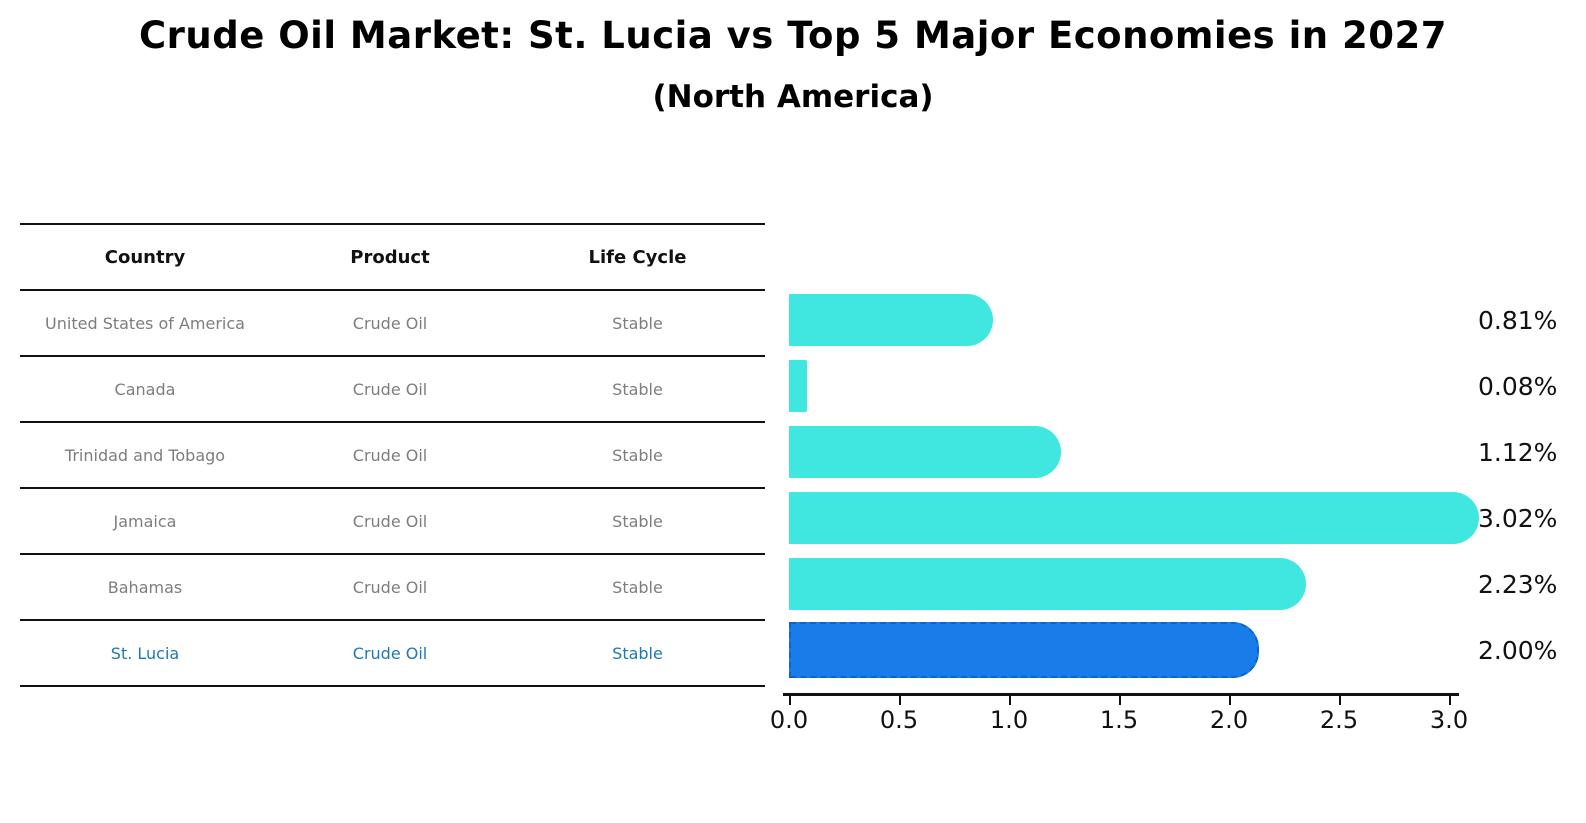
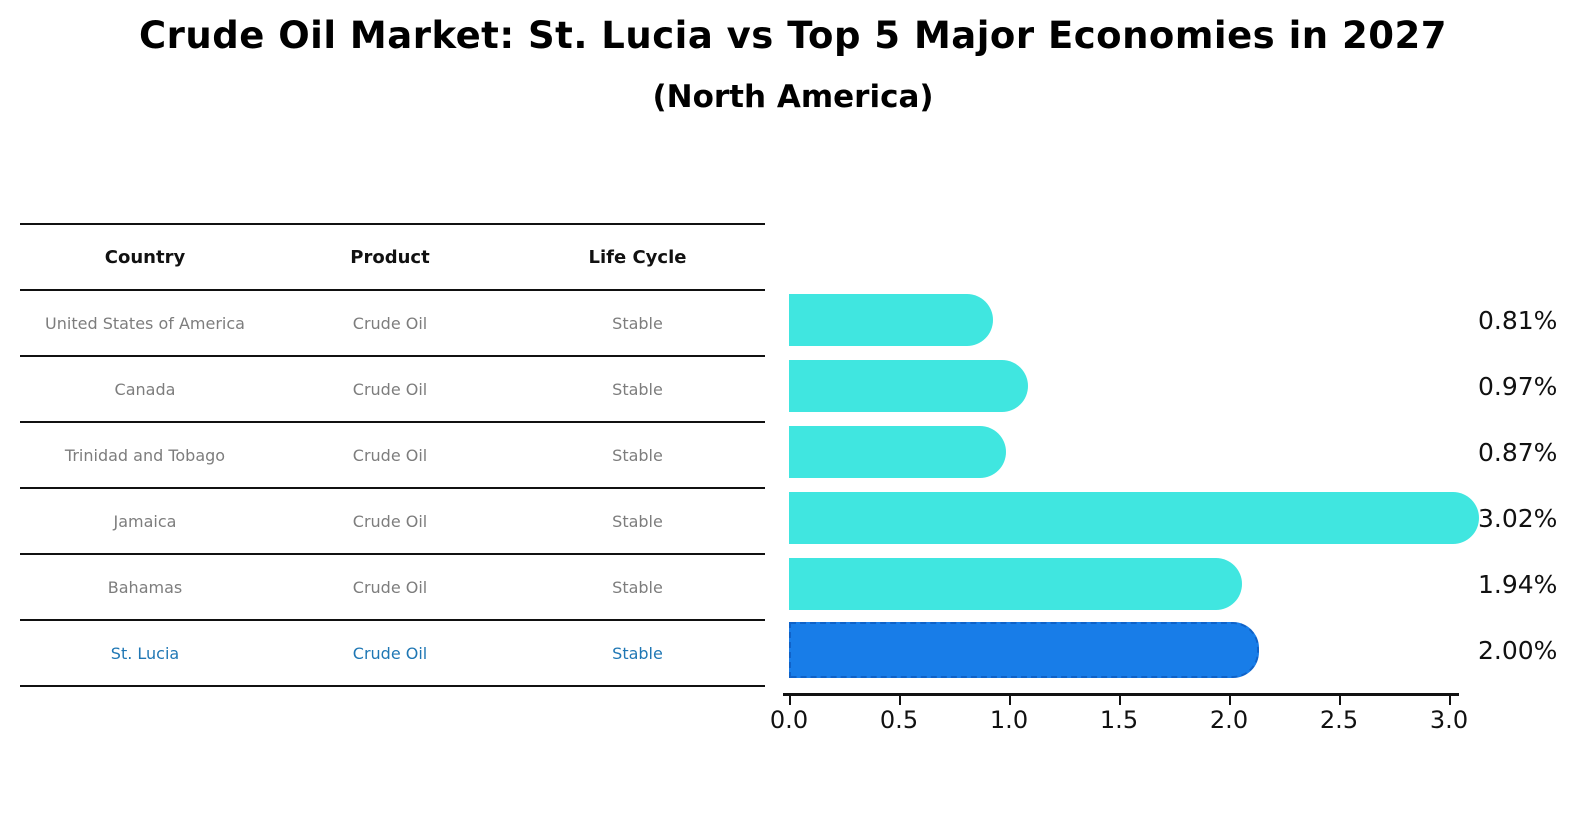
Canada: 0.08% -> 0.97%
Trinidad and Tobago: 1.12% -> 0.87%
Bahamas: 2.23% -> 1.94%
